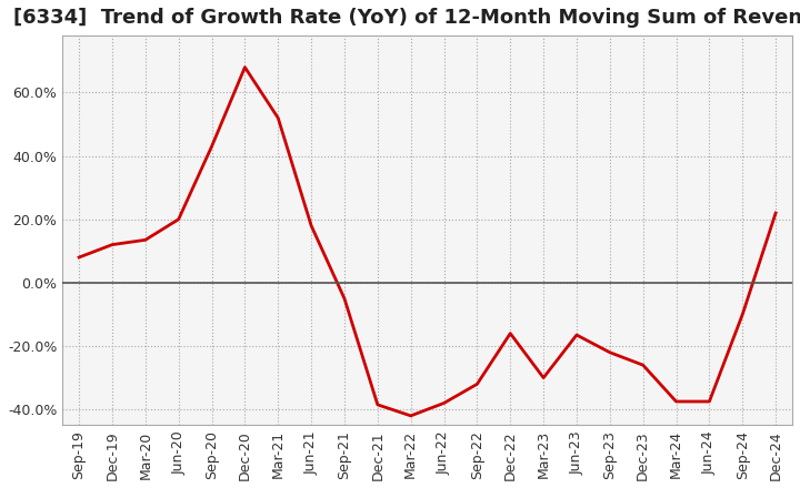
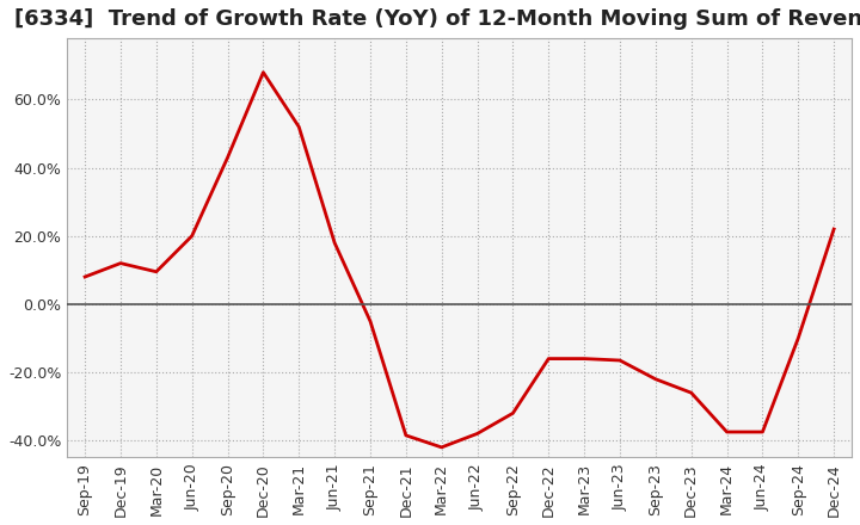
Mar-20: 13.5% -> 9.5%
Mar-23: -30.0% -> -16.0%
